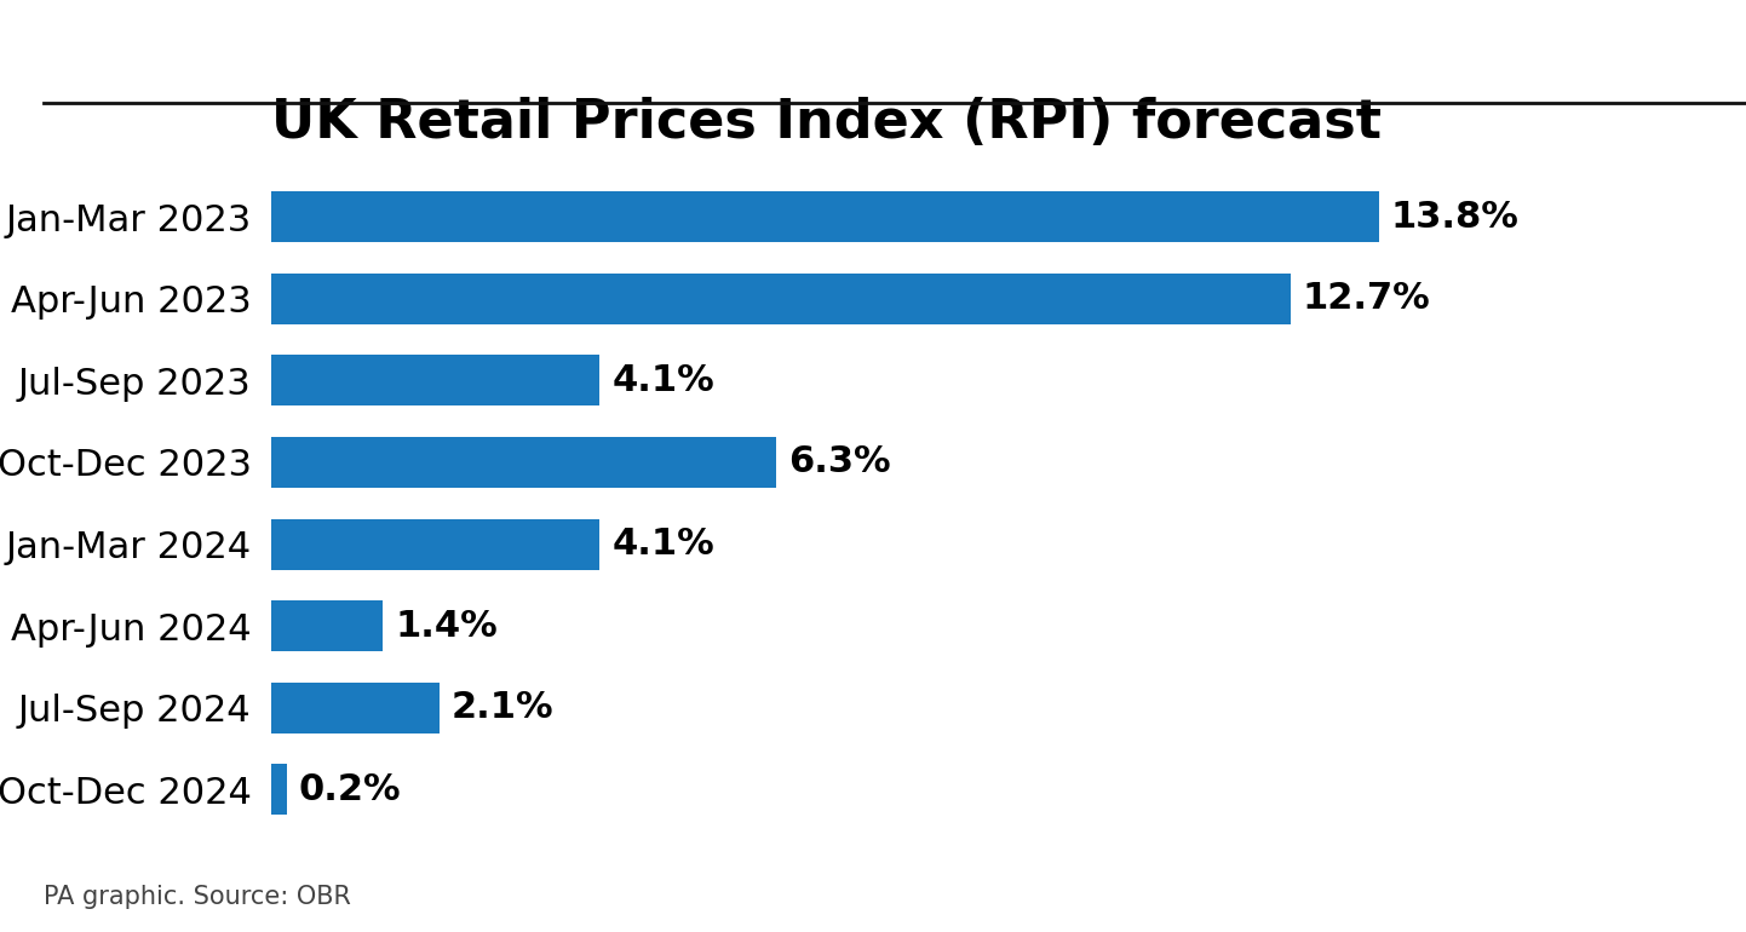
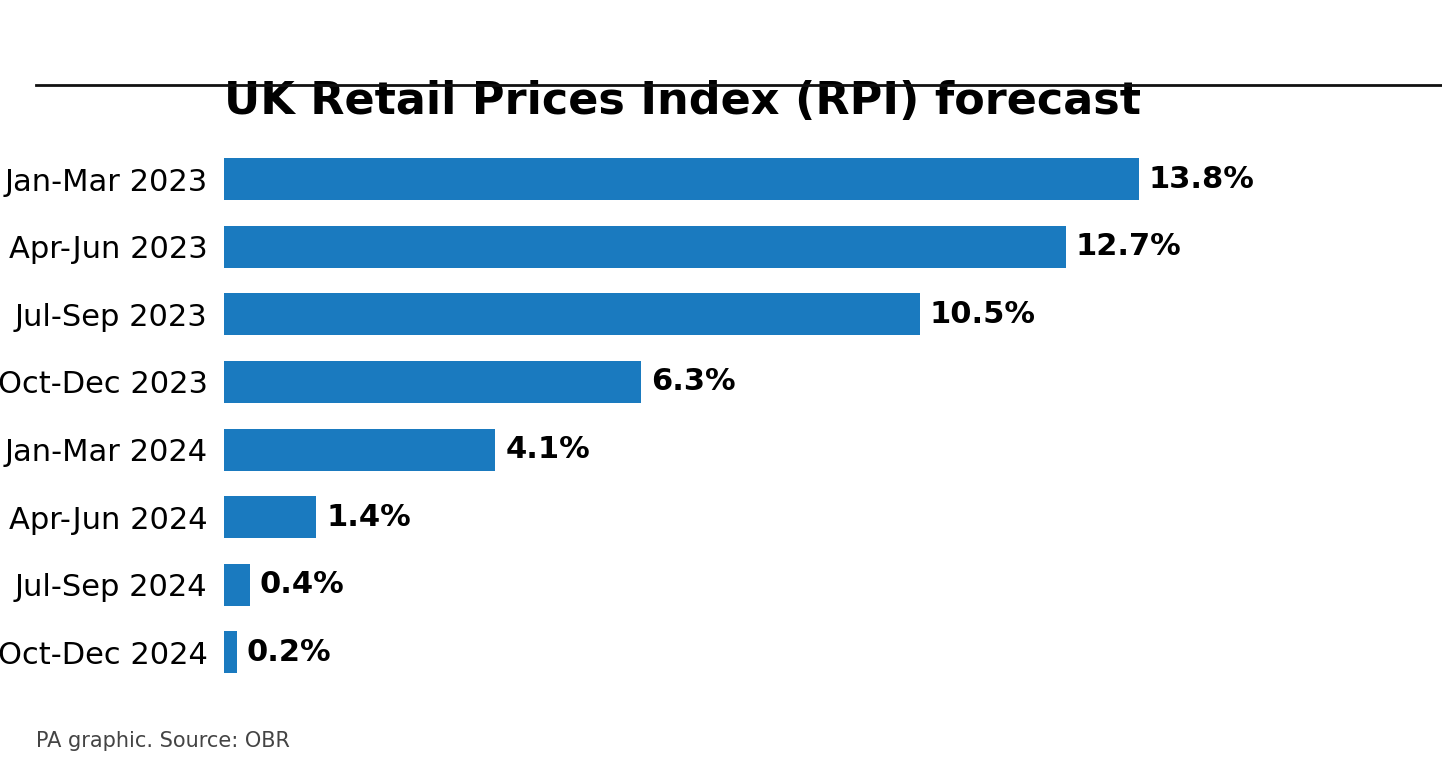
Jul-Sep 2023: 4.1% -> 10.5%
Jul-Sep 2024: 2.1% -> 0.4%
